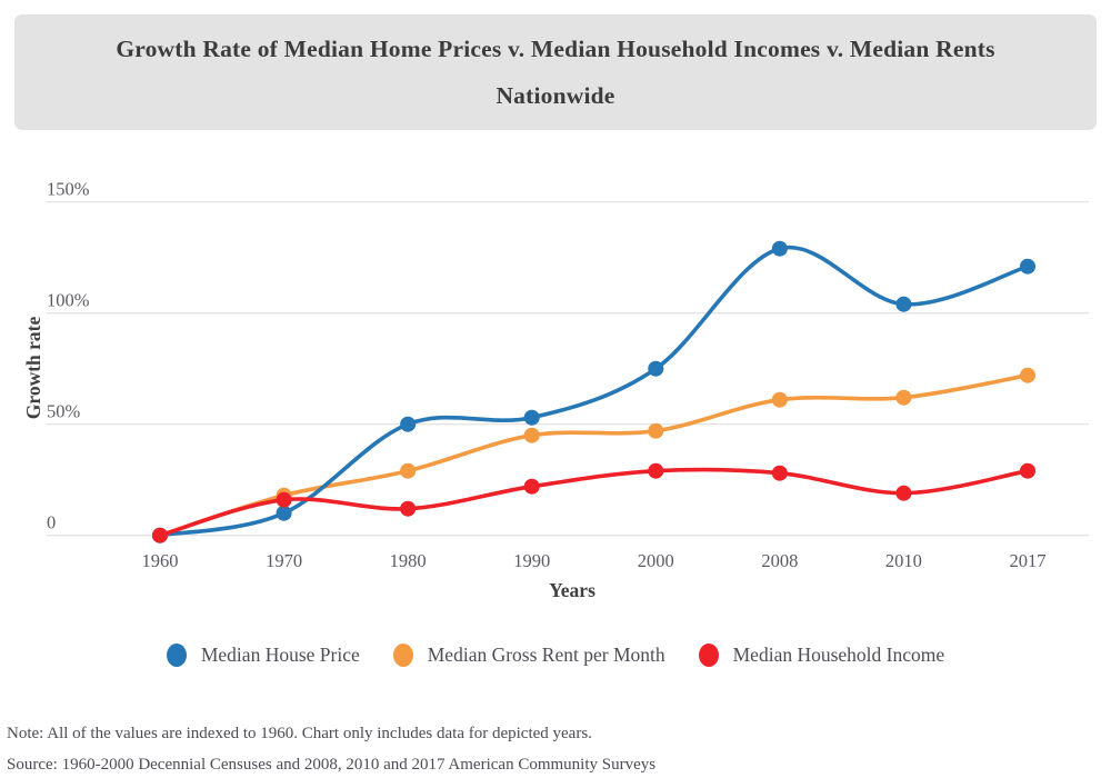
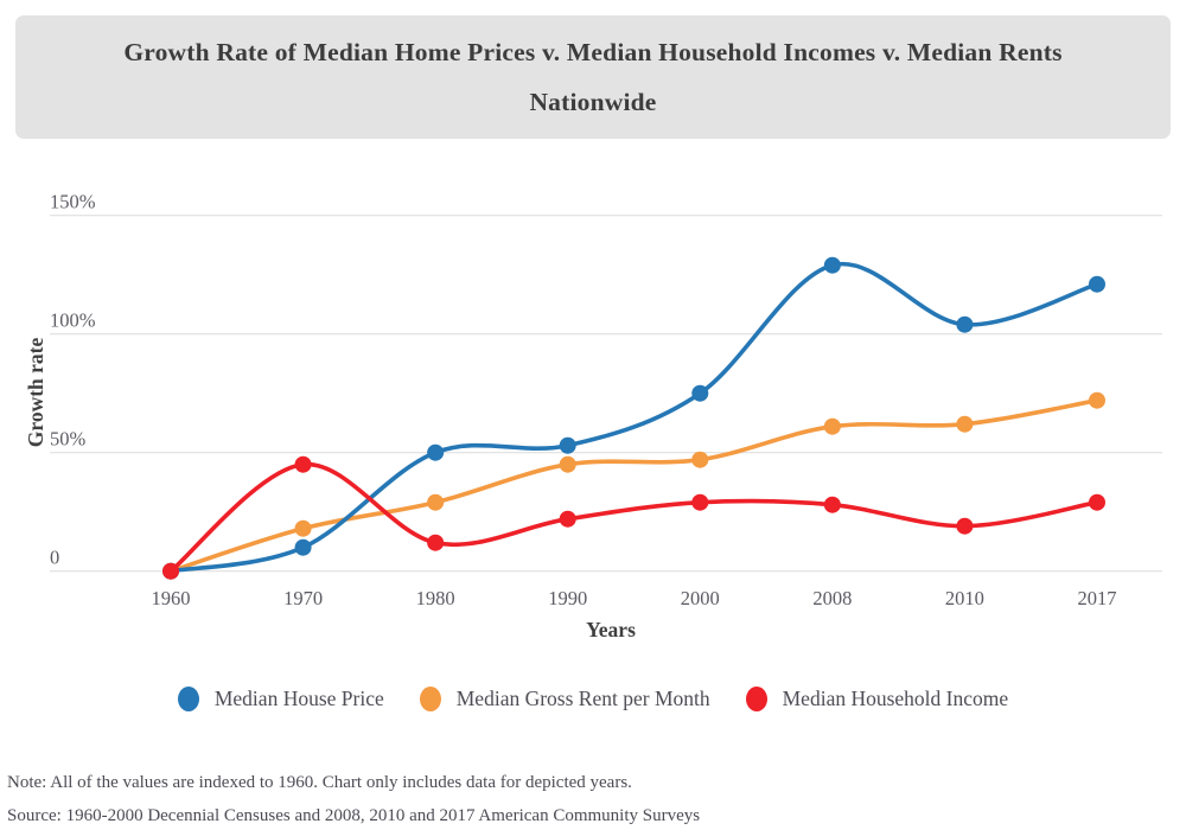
Median Household Income/1970: 16% -> 45%
